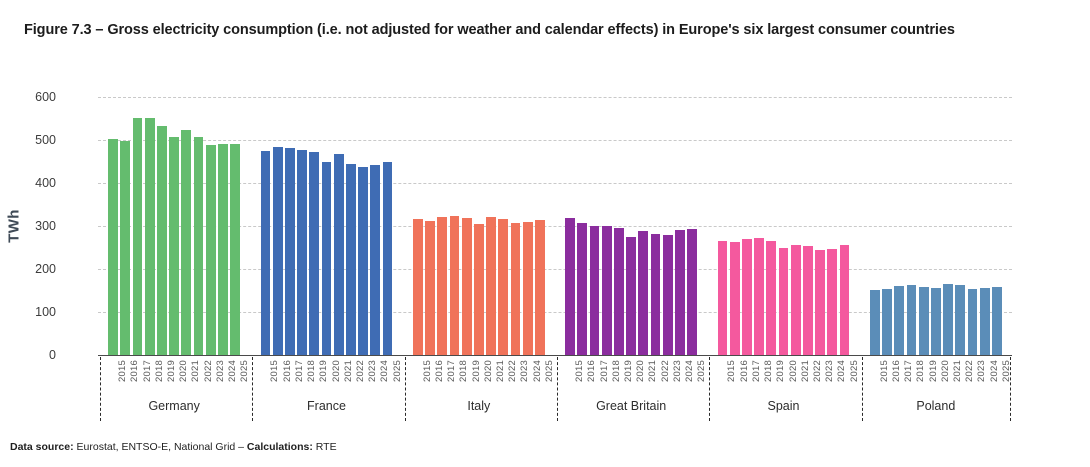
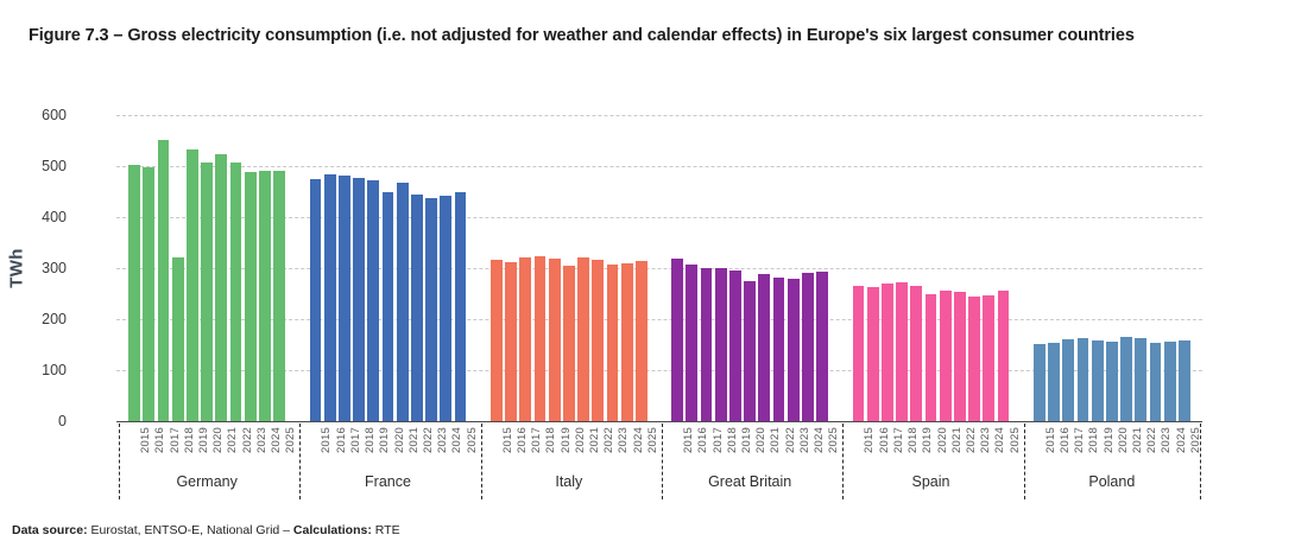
Germany/2018: 550 -> 320
